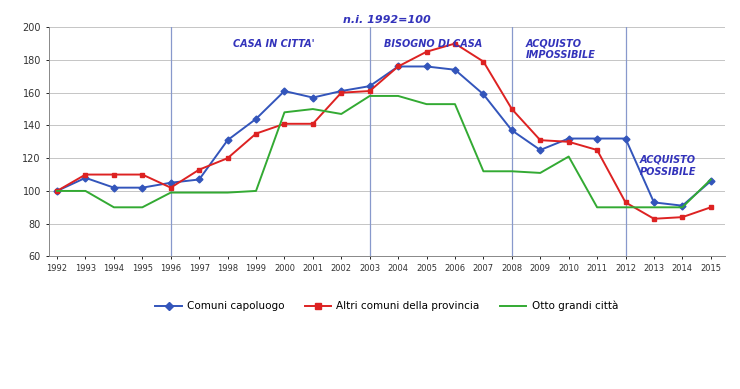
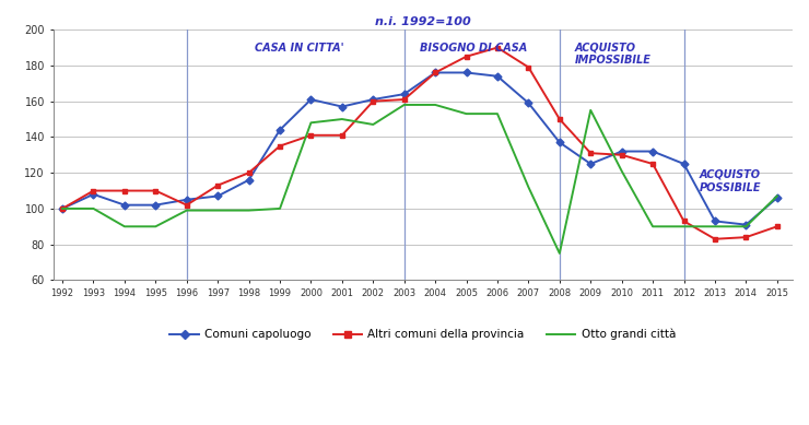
Comuni capoluogo/1998: 131 -> 116
Otto grandi città/2008: 112 -> 75
Otto grandi città/2009: 111 -> 155
Comuni capoluogo/2012: 132 -> 125
